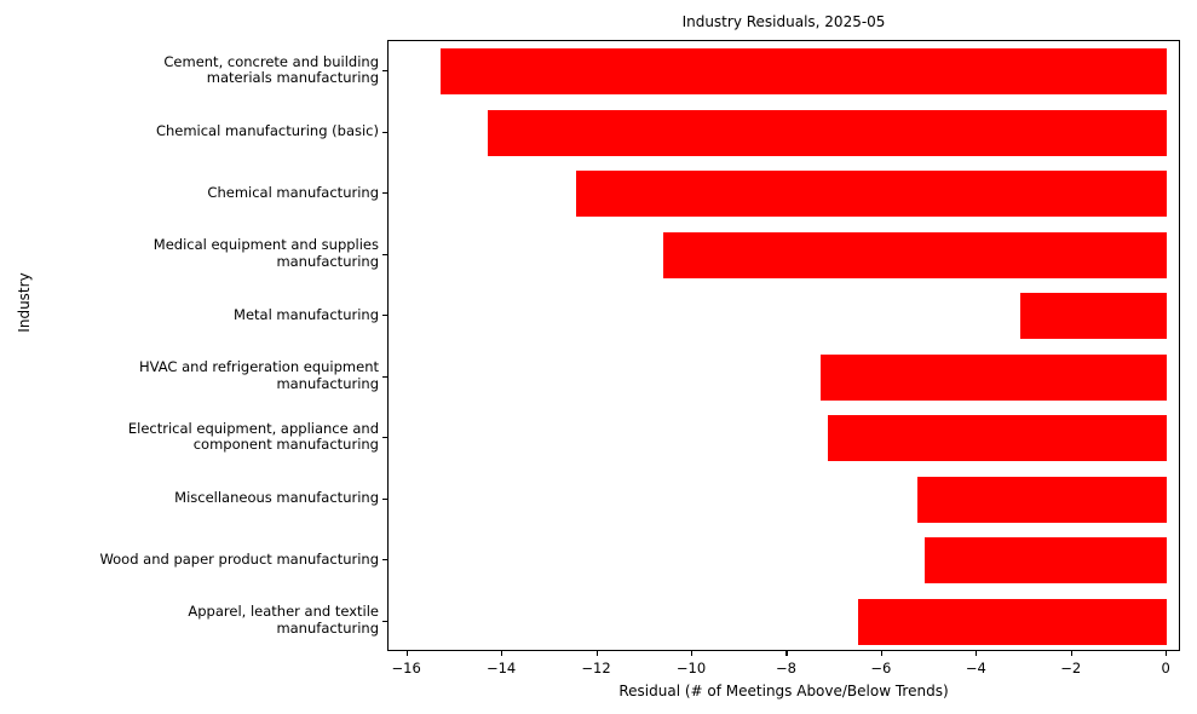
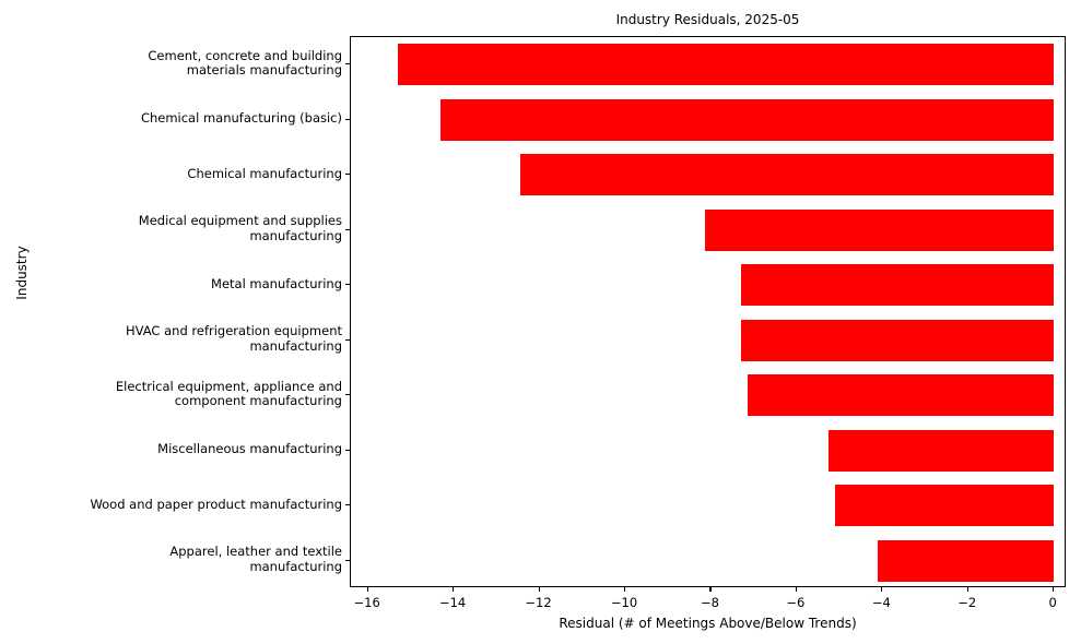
Medical equipment and supplies manufacturing: -10.6 -> -8.2
Metal manufacturing: -3.1 -> -7.3
Apparel, leather and textile manufacturing: -6.5 -> -4.1
